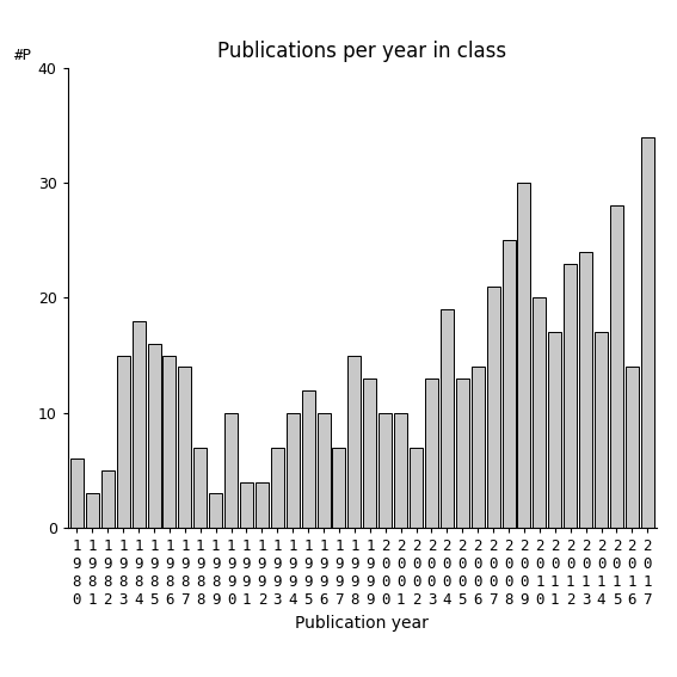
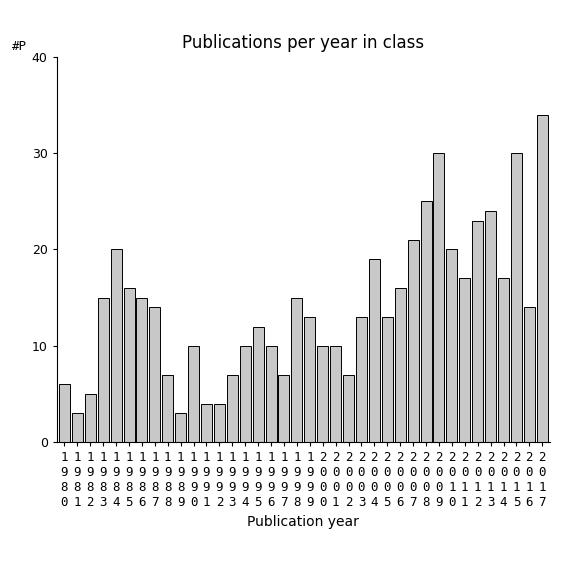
1 9 8 4: 18 -> 20
2 0 0 6: 14 -> 16
2 0 1 5: 28 -> 30
